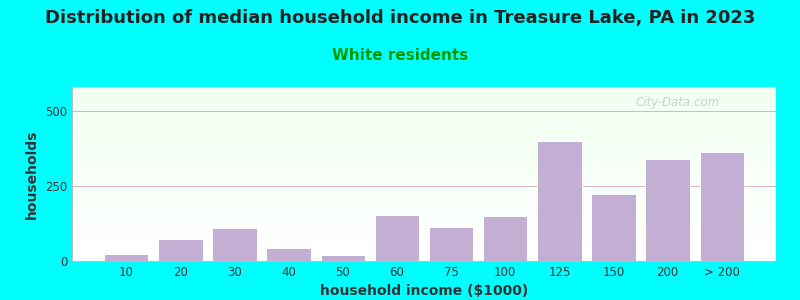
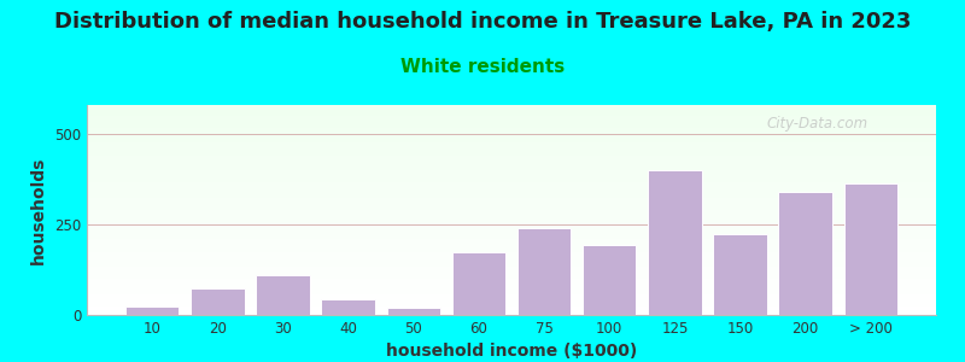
60: 155 -> 175
75: 115 -> 240
100: 150 -> 195
